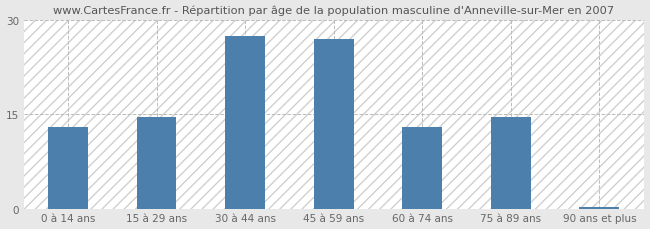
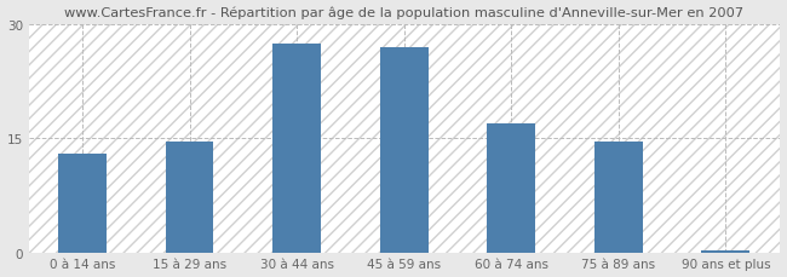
60 à 74 ans: 13.0 -> 17.0
